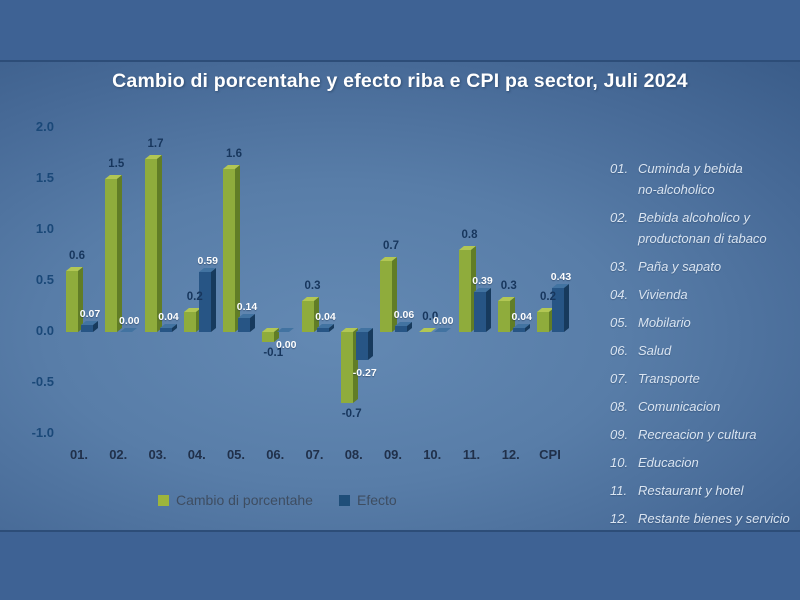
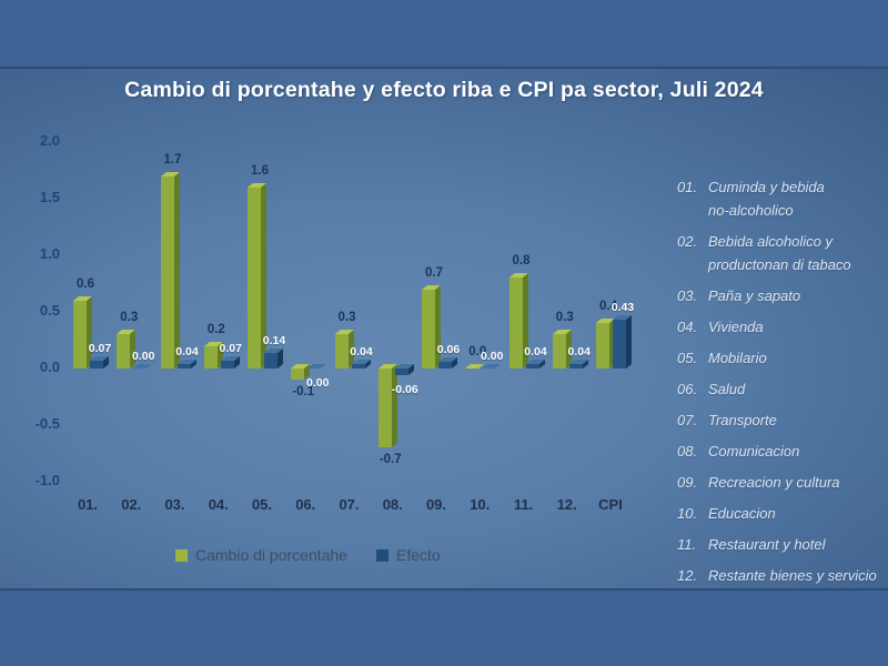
Cambio di porcentahe/02.: 1.5 -> 0.3
Efecto/04.: 0.59 -> 0.07
Efecto/08.: -0.27 -> -0.06
Efecto/11.: 0.39 -> 0.04
Cambio di porcentahe/CPI: 0.2 -> 0.4
